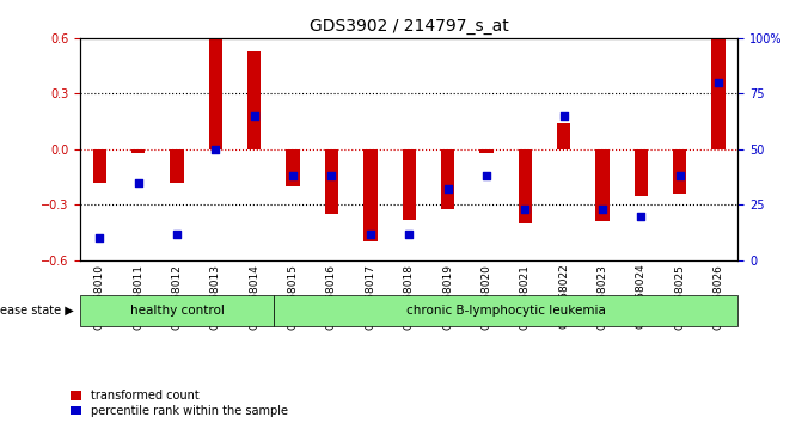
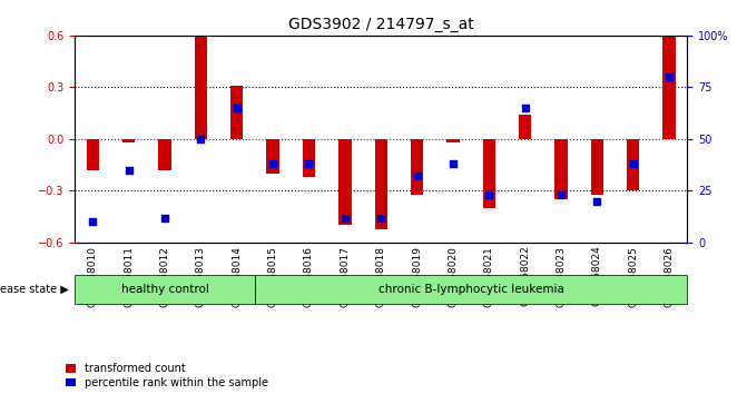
transformed count/GSM658014: 0.53 -> 0.31
transformed count/GSM658016: -0.35 -> -0.22
transformed count/GSM658018: -0.38 -> -0.52
transformed count/GSM658023: -0.39 -> -0.35
transformed count/GSM658024: -0.25 -> -0.32
transformed count/GSM658025: -0.24 -> -0.30
